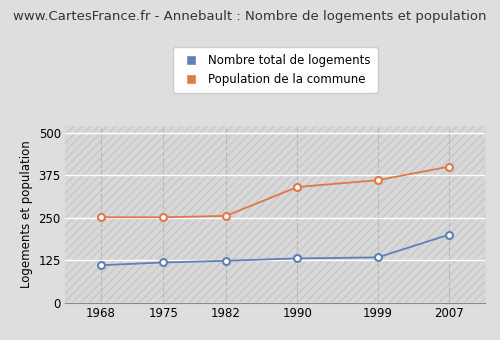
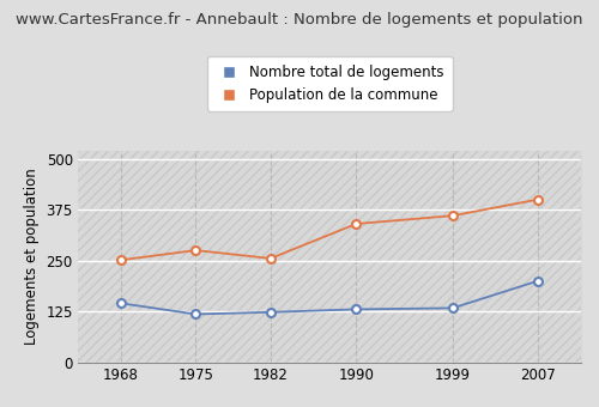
Nombre total de logements/1968: 110 -> 145
Population de la commune/1975: 251 -> 275
